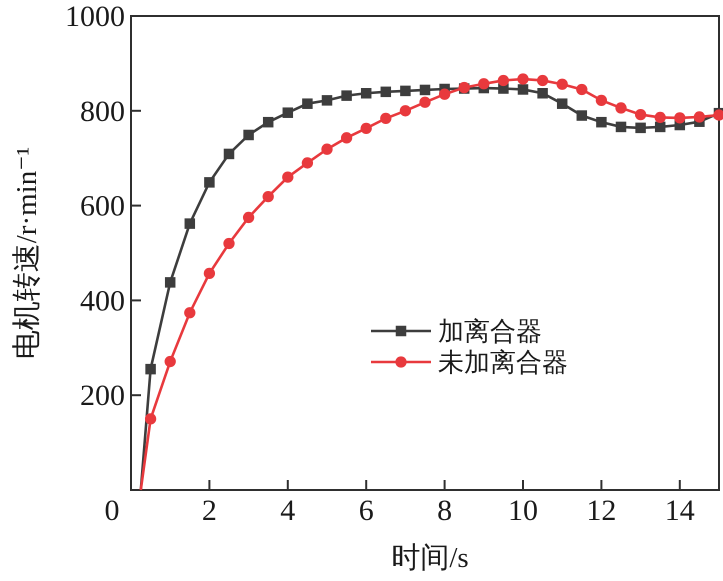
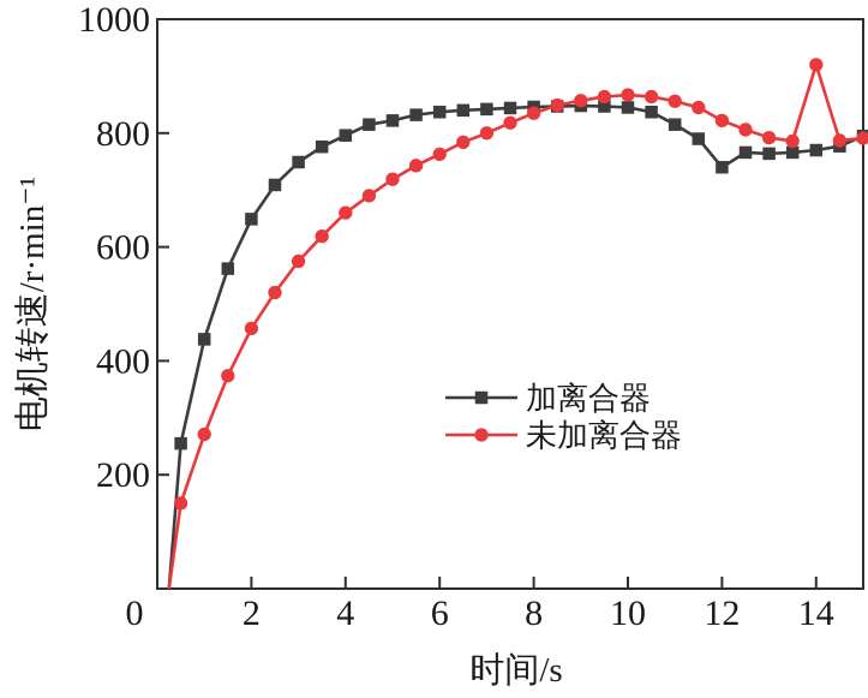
加离合器/12: 780 -> 740
未加离合器/14: 780 -> 920
